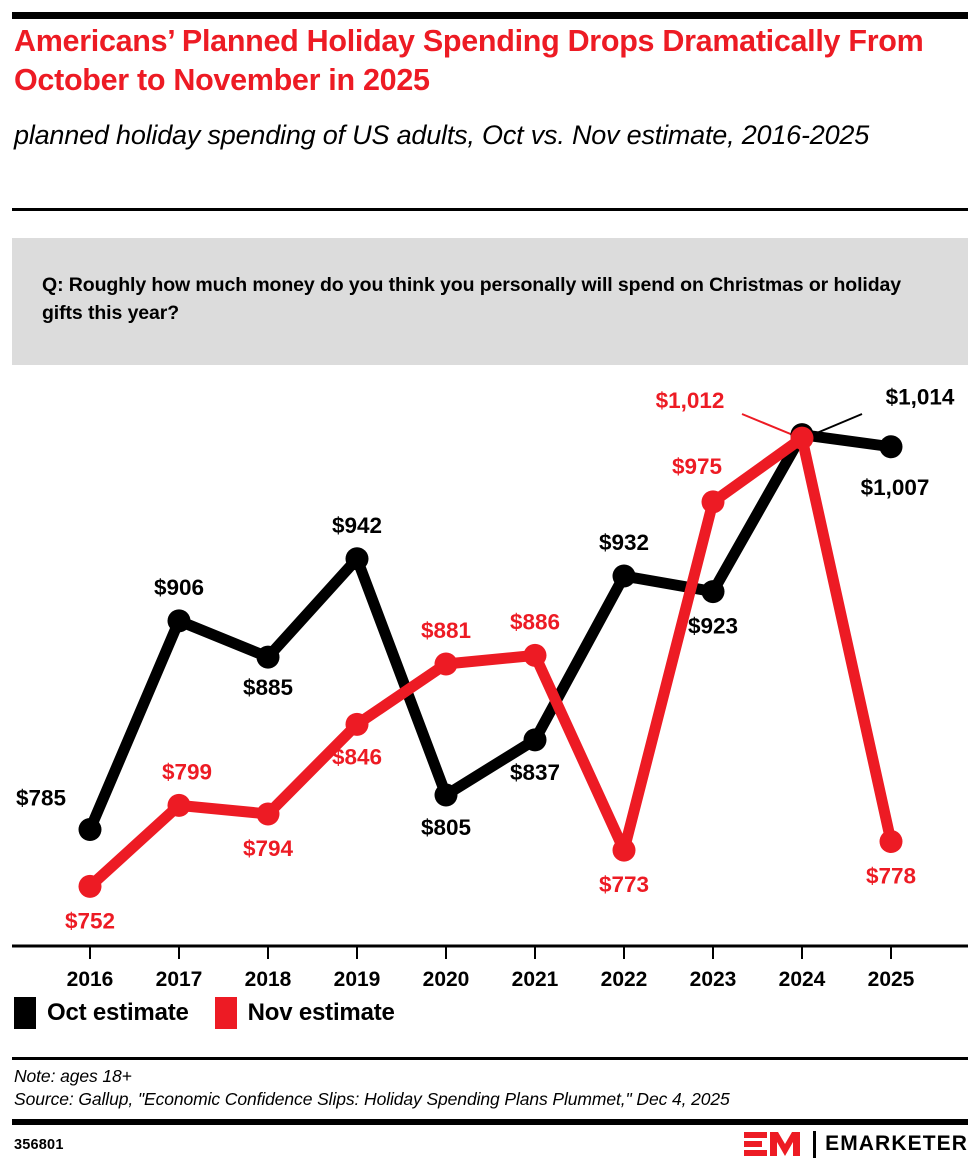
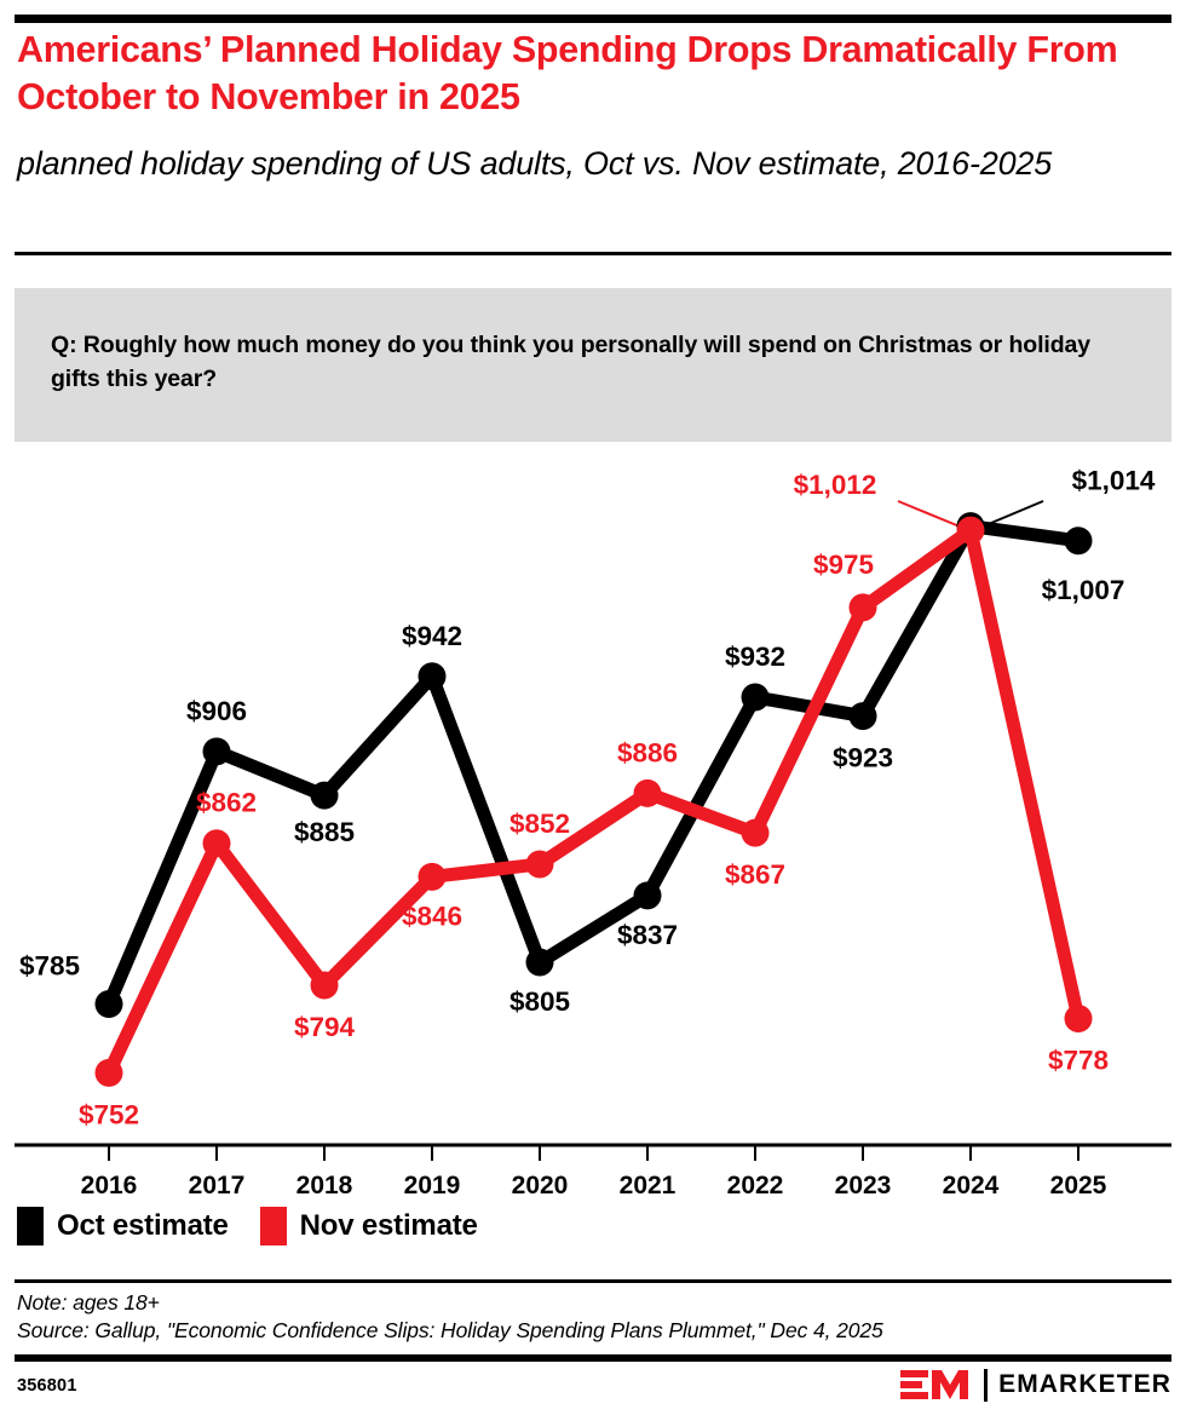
Nov estimate/2017: $799 -> $862
Nov estimate/2020: $881 -> $852
Nov estimate/2022: $773 -> $867
